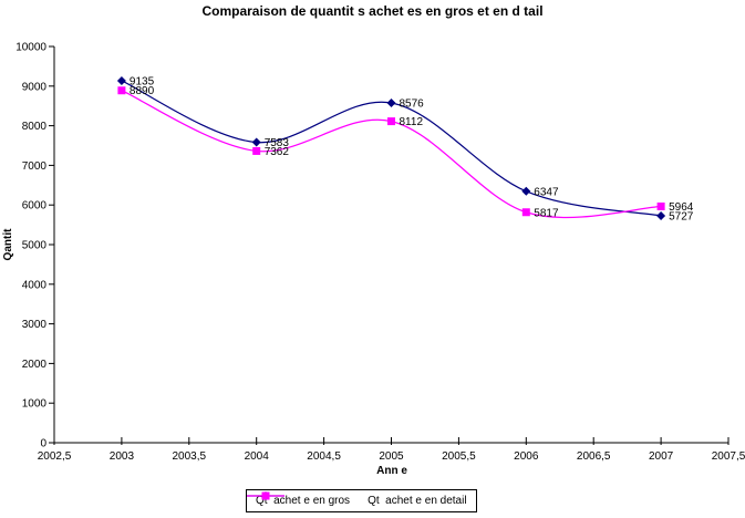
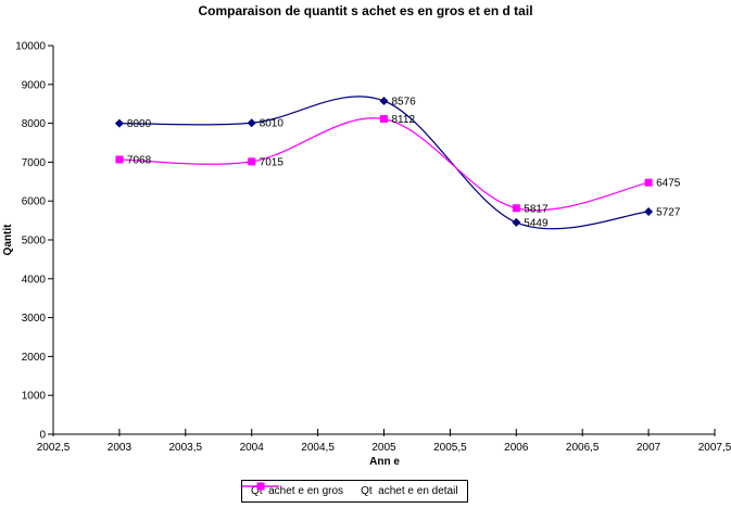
Qt achet e en gros/2003: 9135 -> 8000
Qt achet e en detail/2003: 8890 -> 7068
Qt achet e en gros/2004: 7583 -> 8010
Qt achet e en detail/2004: 7362 -> 7015
Qt achet e en gros/2006: 6347 -> 5449
Qt achet e en detail/2007: 5964 -> 6475
